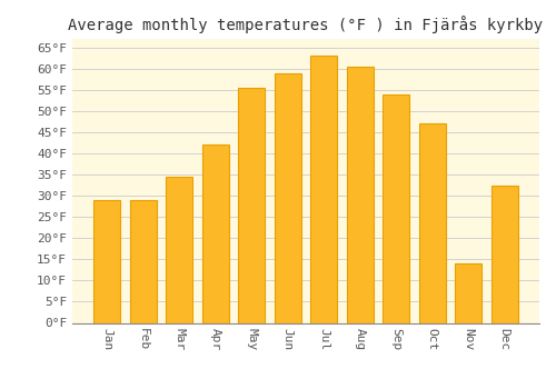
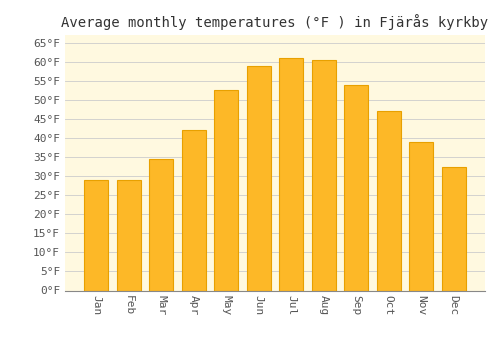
May: 55.5°F -> 52.5°F
Jul: 63.0°F -> 61.0°F
Nov: 14.0°F -> 39.0°F
